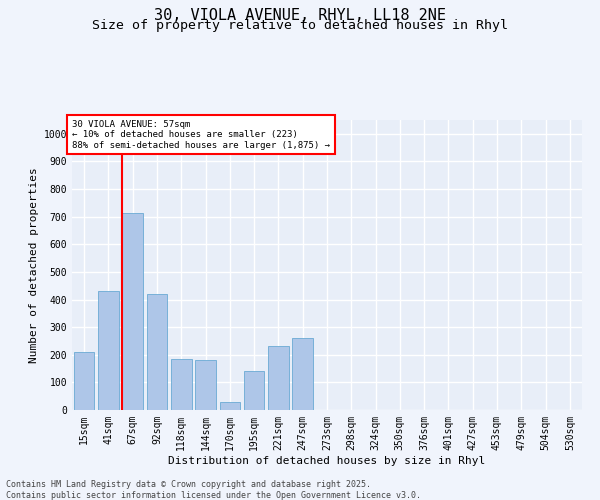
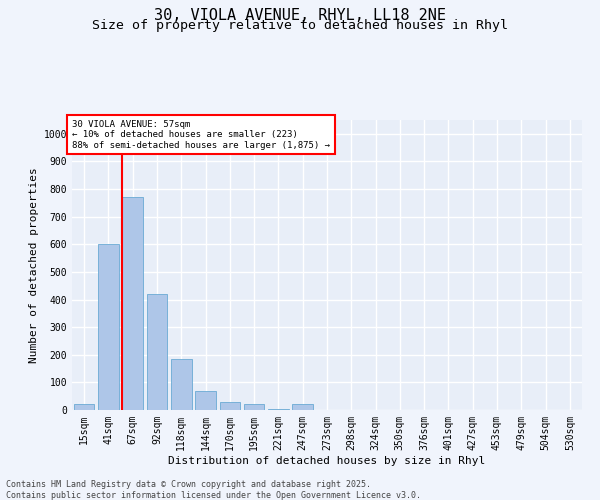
15sqm: 210 -> 20
41sqm: 430 -> 600
67sqm: 715 -> 770
144sqm: 180 -> 70
195sqm: 140 -> 20
221sqm: 230 -> 5
247sqm: 260 -> 20
